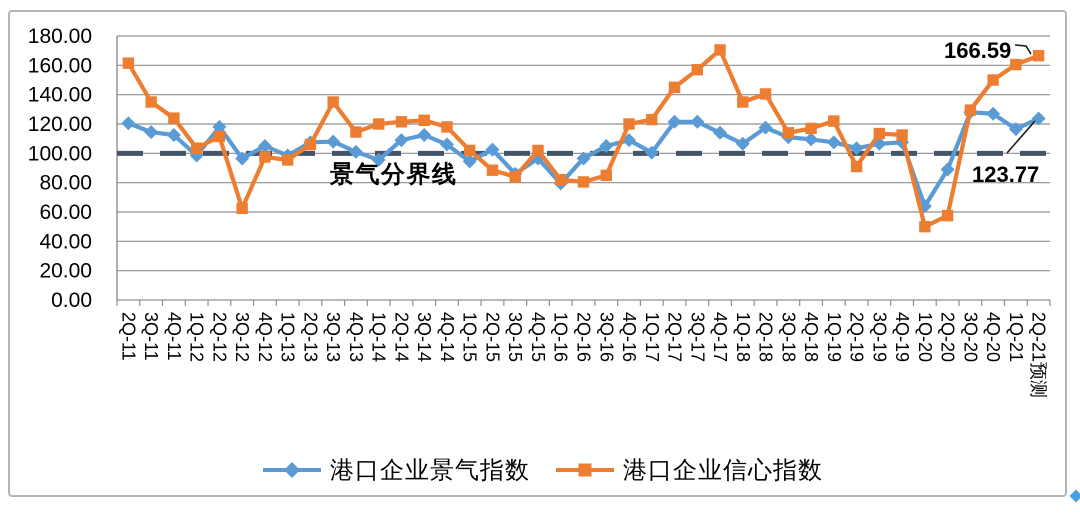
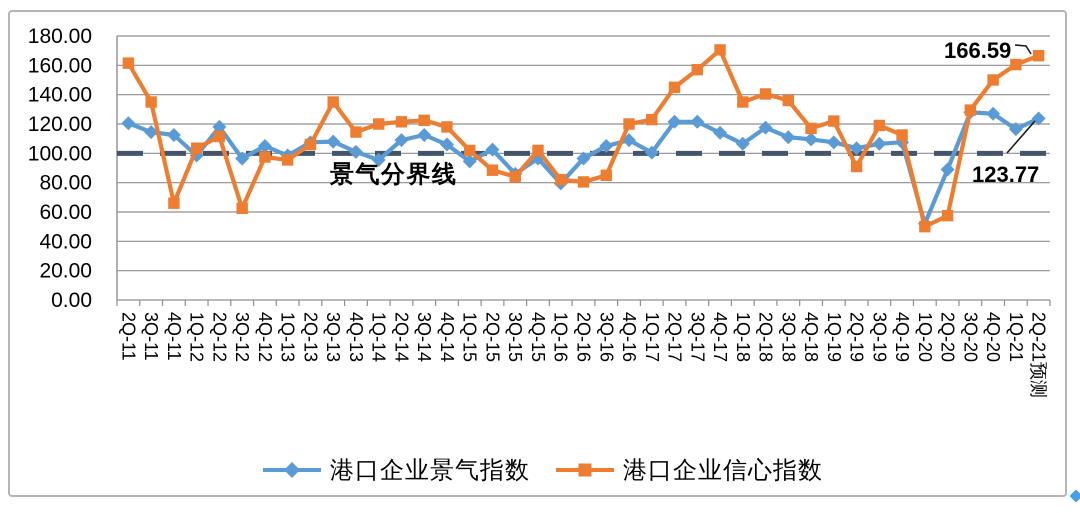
港口企业信心指数/4Q-11: 124 -> 66
港口企业信心指数/3Q-18: 114 -> 136
港口企业信心指数/3Q-19: 114 -> 119
港口企业景气指数/1Q-20: 64 -> 52
